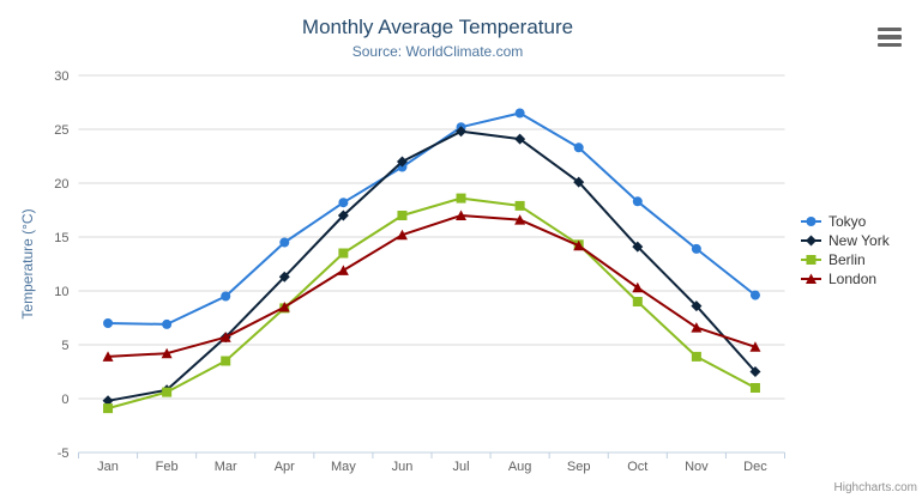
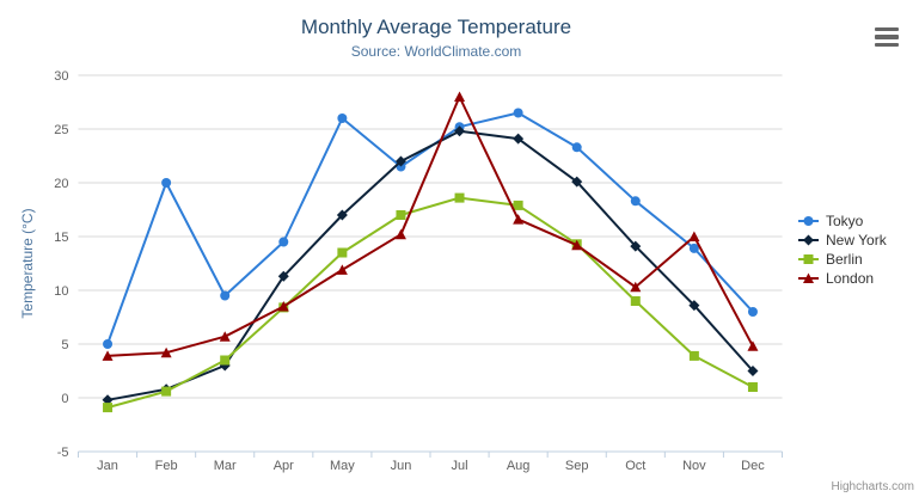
Tokyo/Jan: 7 -> 5
Tokyo/Feb: 7 -> 20
New York/Mar: 6 -> 3
Tokyo/May: 18 -> 26
London/Jul: 17 -> 28
London/Nov: 7 -> 15
Tokyo/Dec: 10 -> 8
